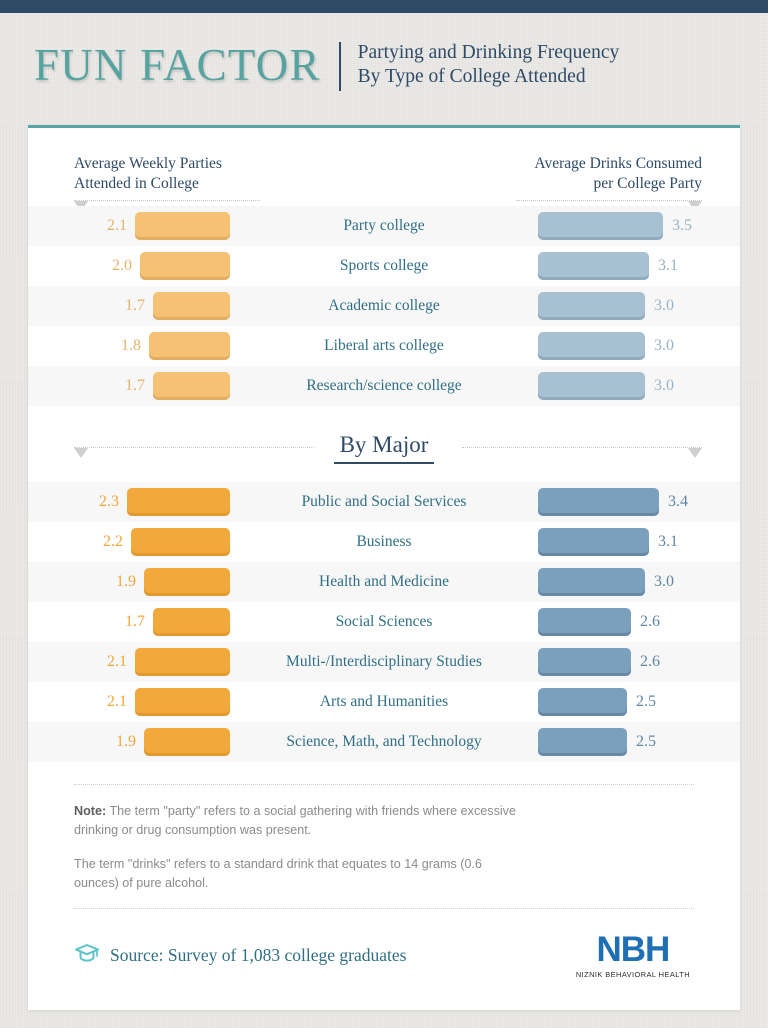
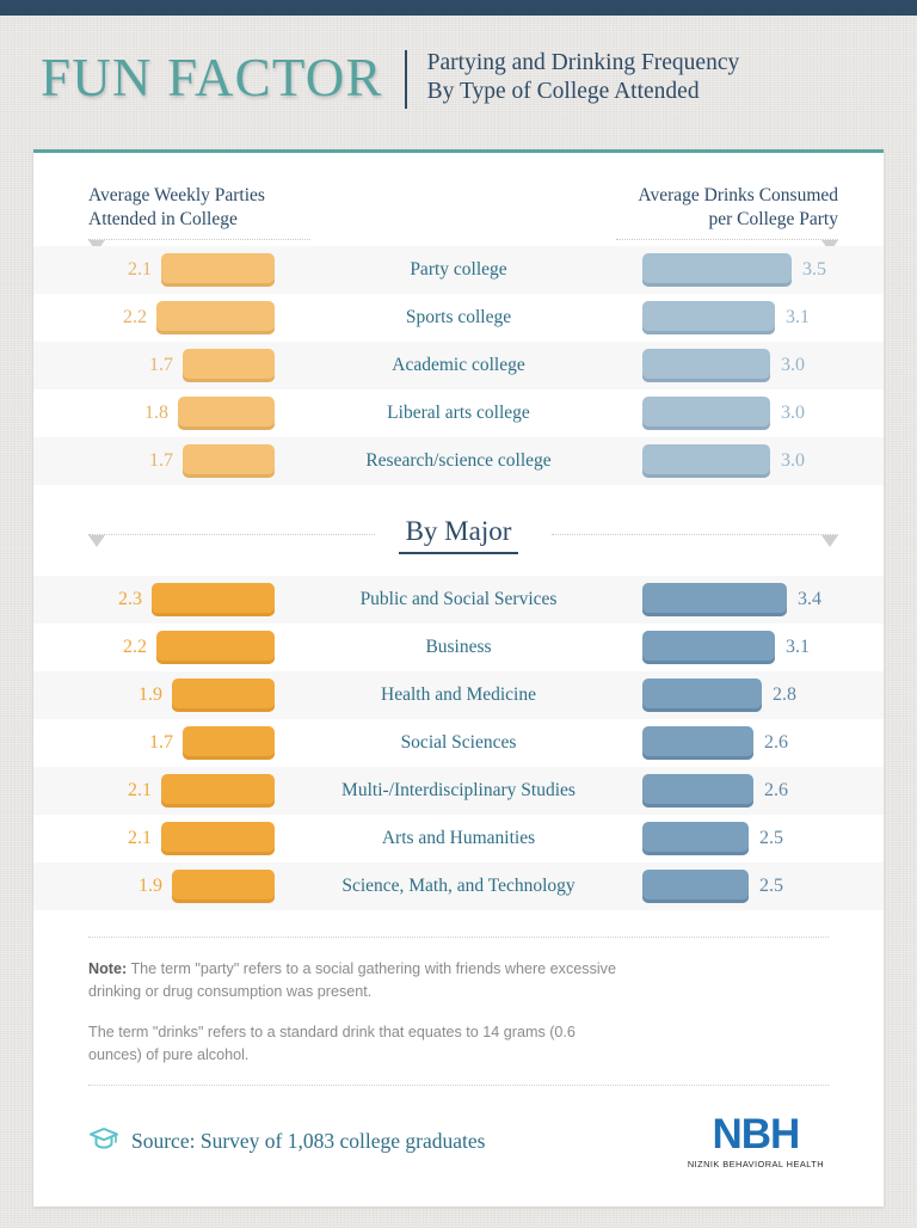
By Type of College Attended/Average Weekly Parties Attended in College/Sports college: 2.0 -> 2.2
By Major/Average Drinks Consumed per College Party/Health and Medicine: 3.0 -> 2.8
